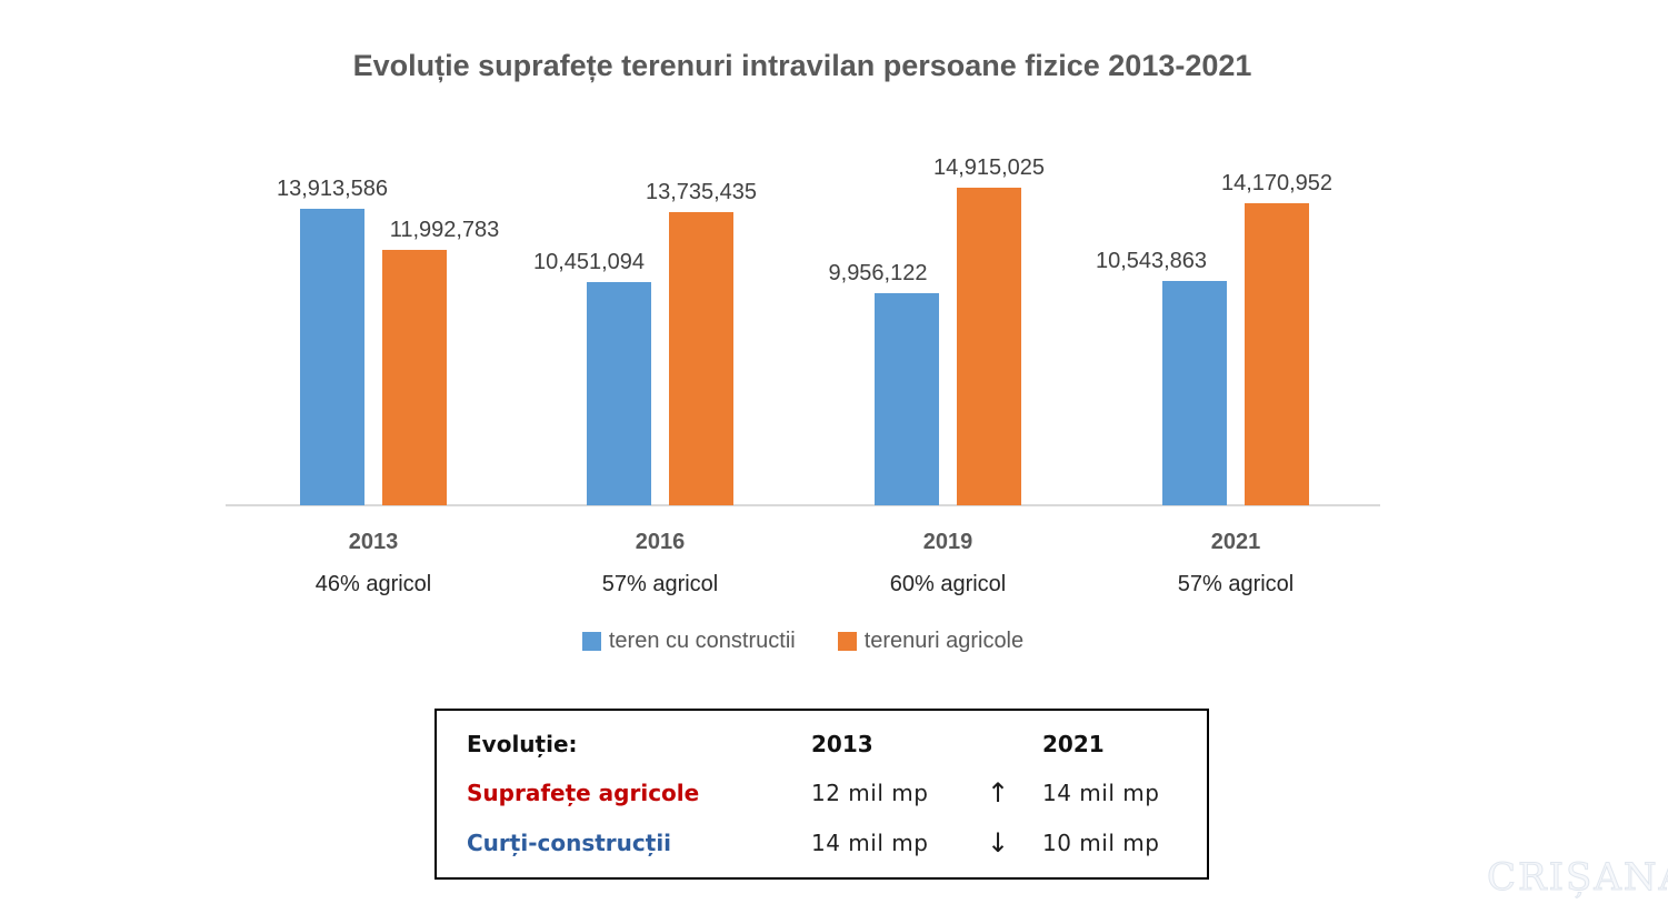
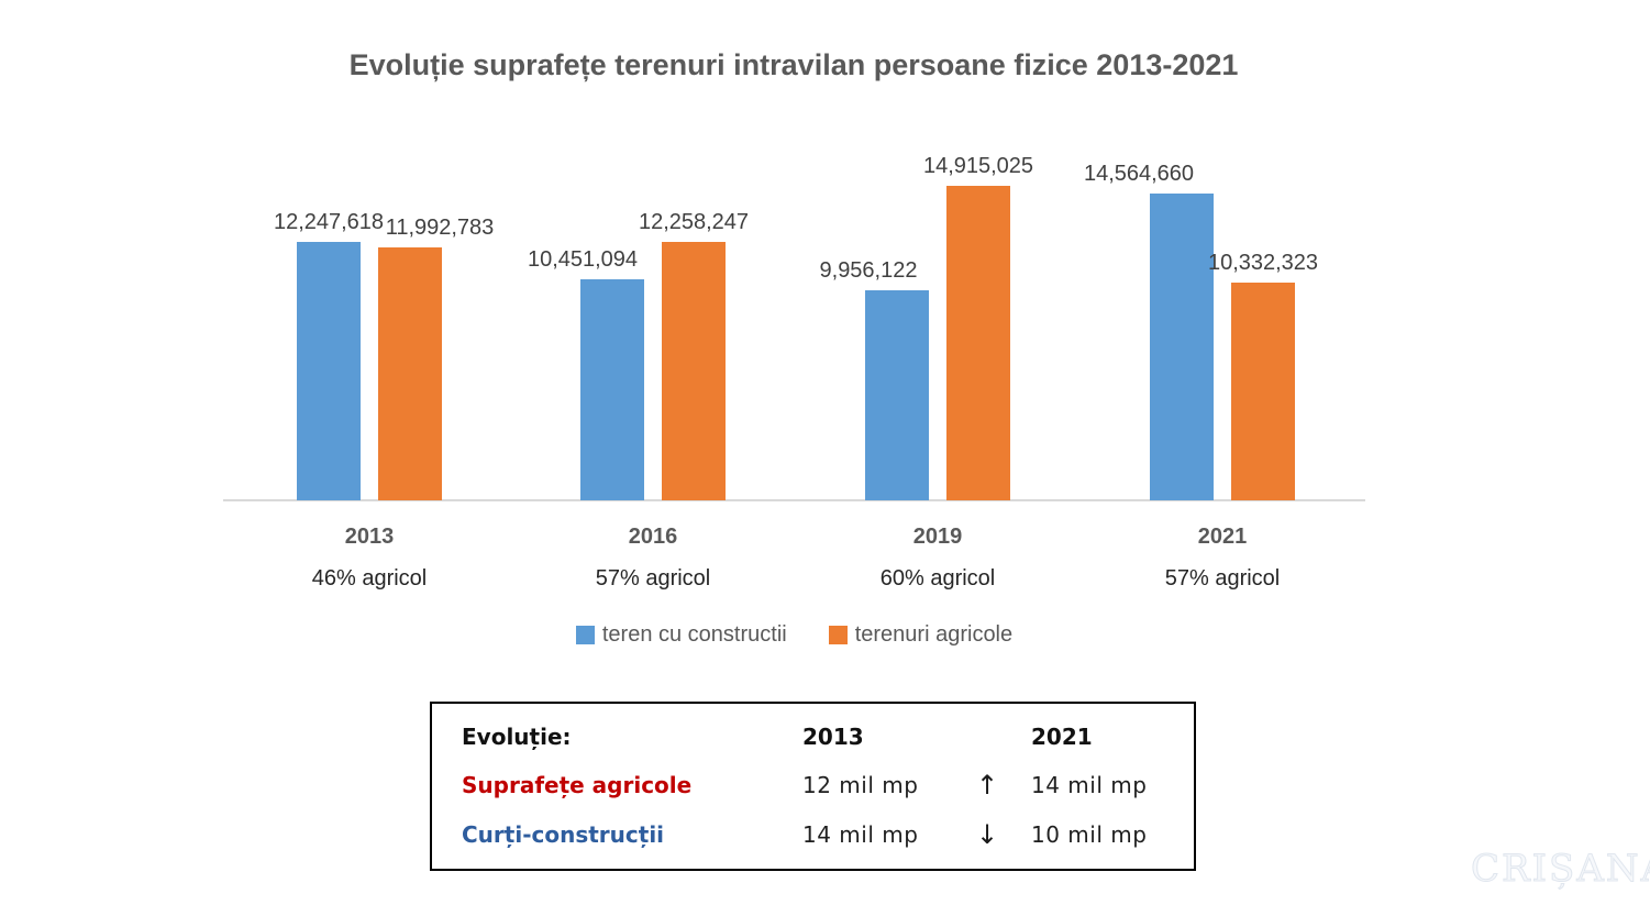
teren cu constructii/2013: 13,913,586 -> 12,247,618
terenuri agricole/2016: 13,735,435 -> 12,258,247
teren cu constructii/2021: 10,543,863 -> 14,564,660
terenuri agricole/2021: 14,170,952 -> 10,332,323
